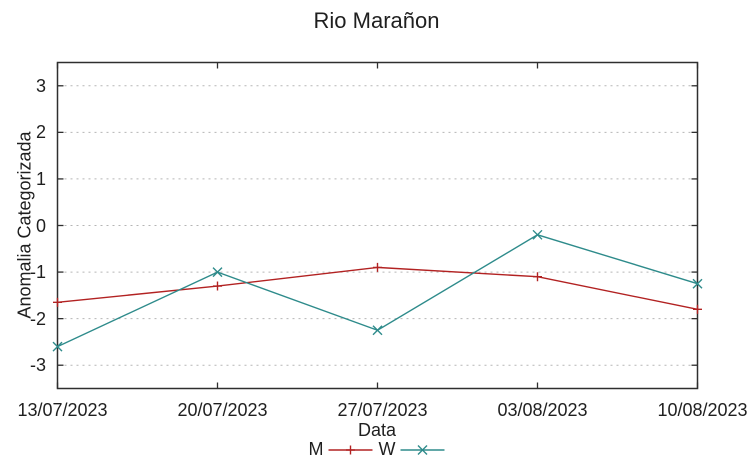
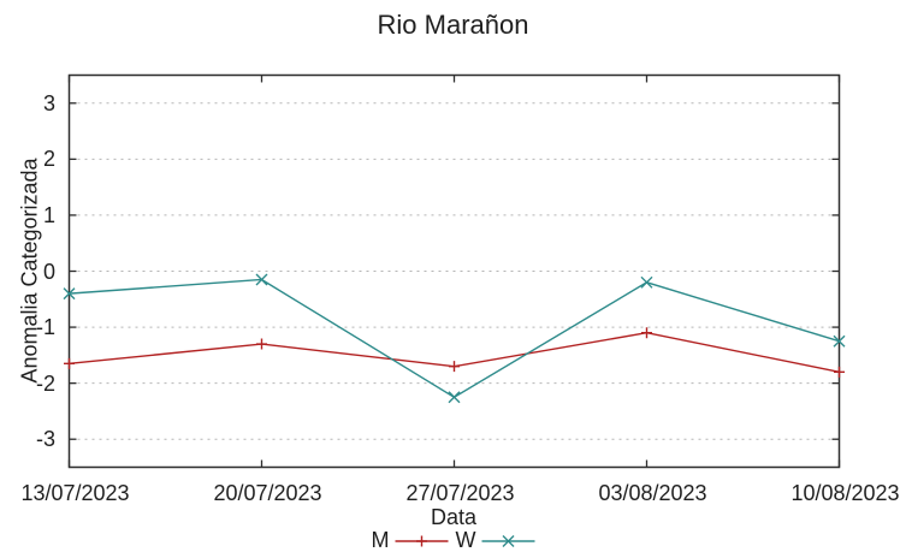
W/13/07/2023: -2.6 -> -0.4
W/20/07/2023: -1.0 -> -0.1
M/27/07/2023: -0.9 -> -1.7
